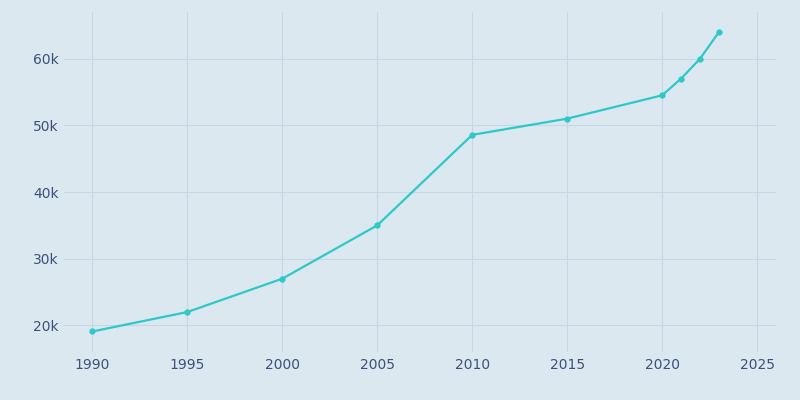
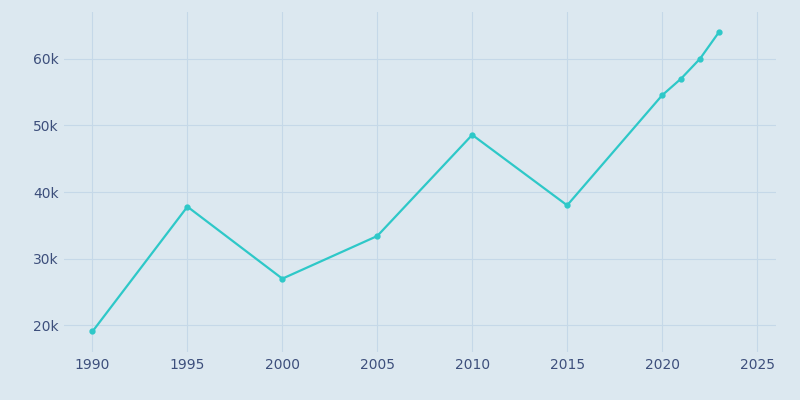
1995: 22.0k -> 37.8k
2005: 35.0k -> 33.4k
2015: 51.0k -> 38.0k
